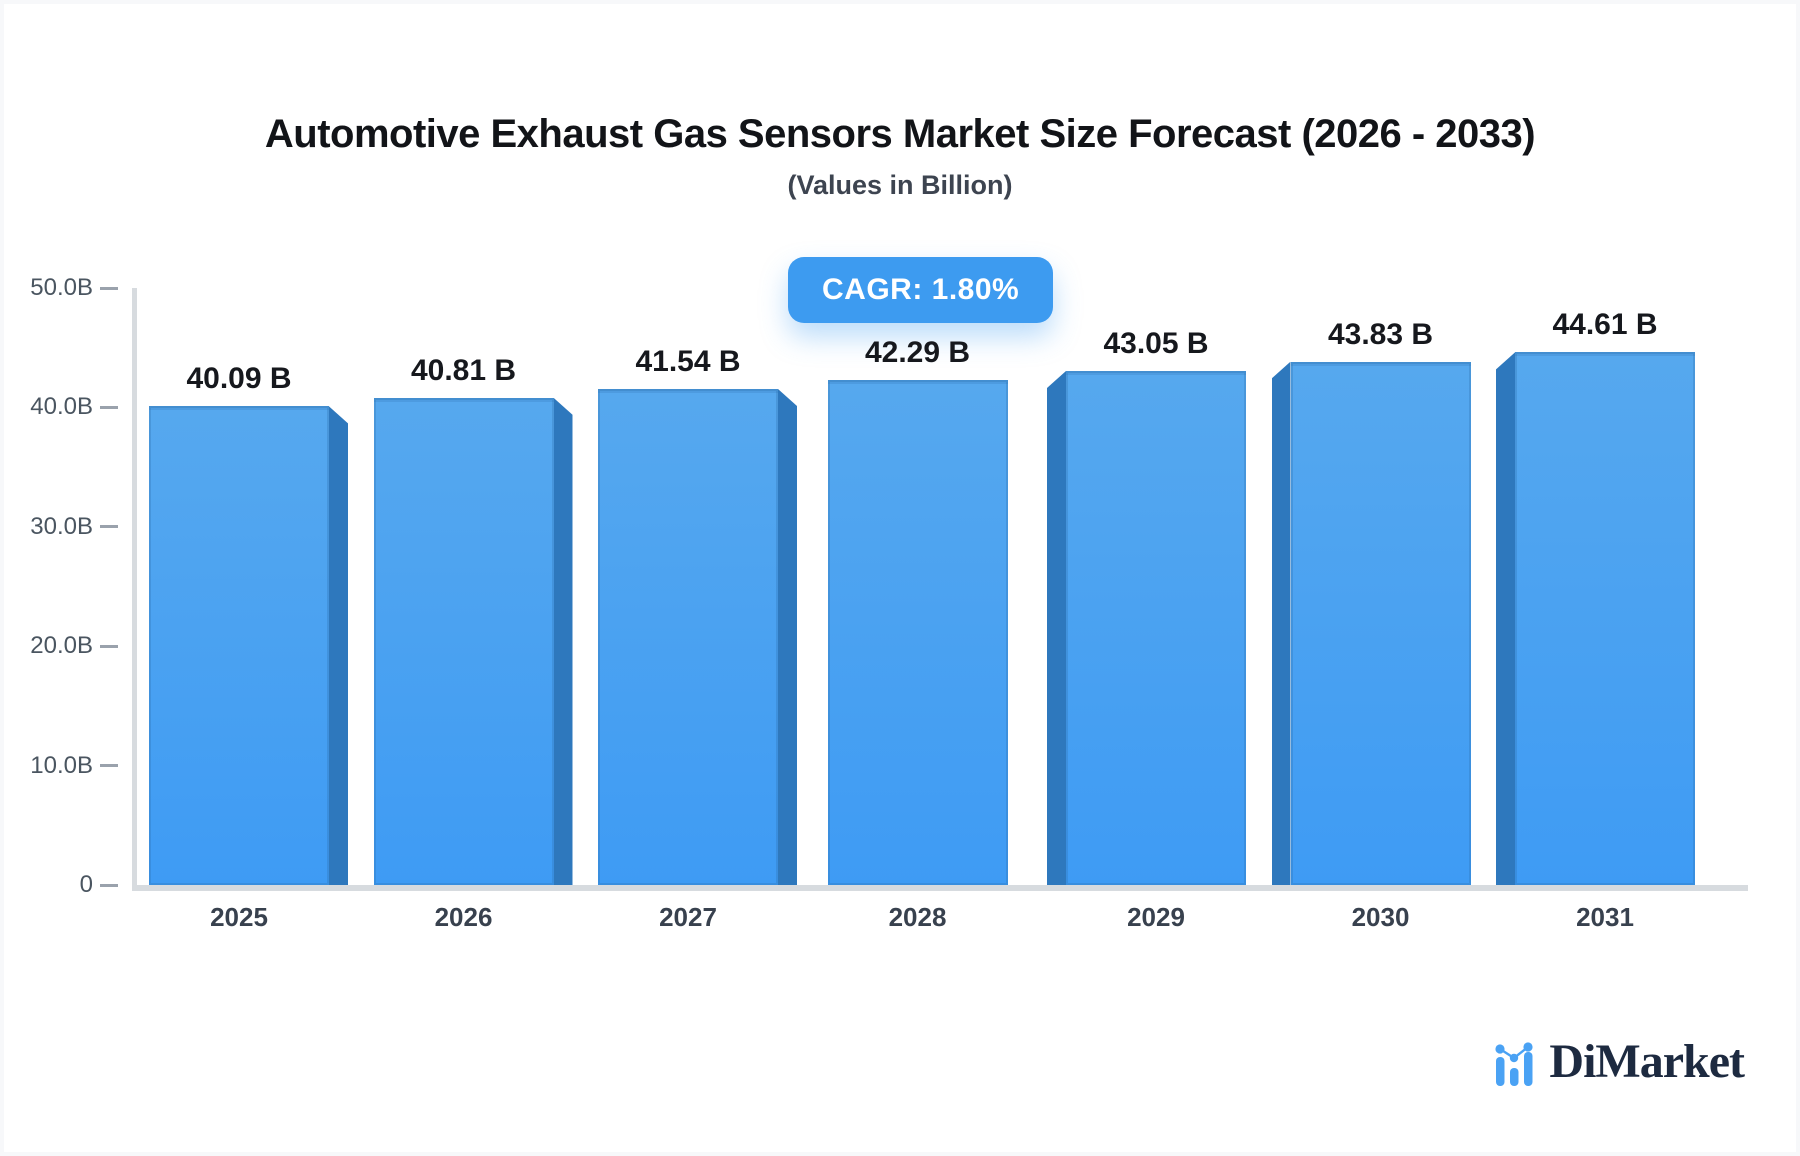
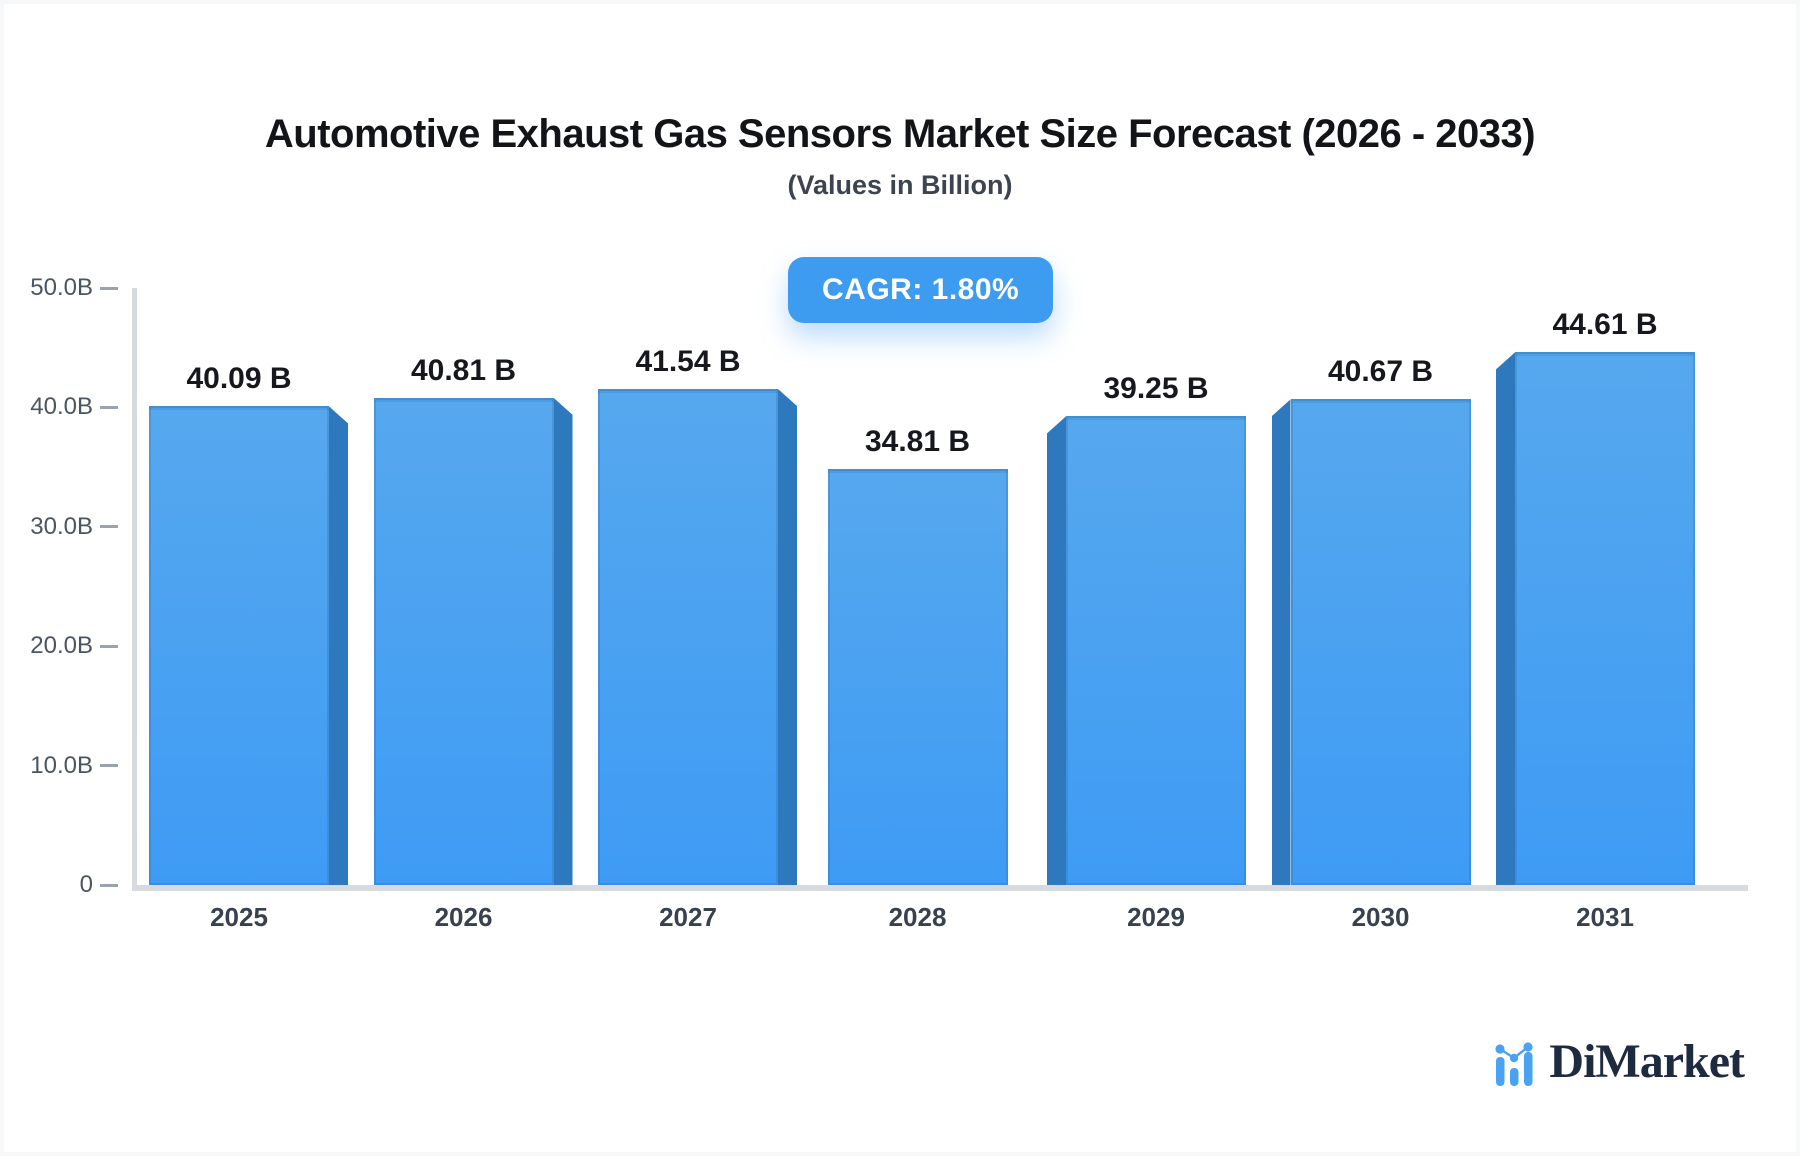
2028: 42.29 -> 34.81
2029: 43.05 -> 39.25
2030: 43.83 -> 40.67
